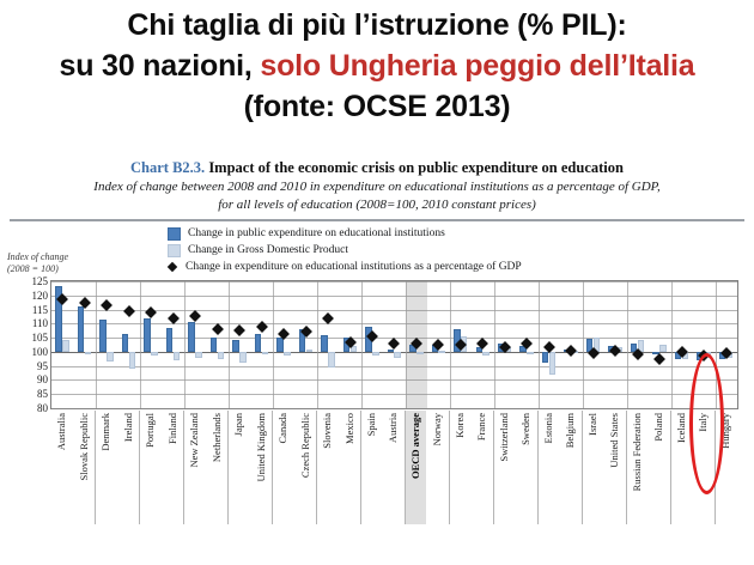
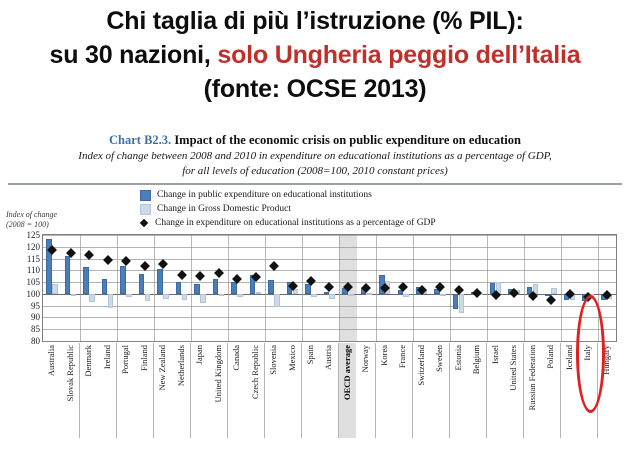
Change in public expenditure on educational institutions/Spain: 109 -> 104
Change in public expenditure on educational institutions/Estonia: 96 -> 94
